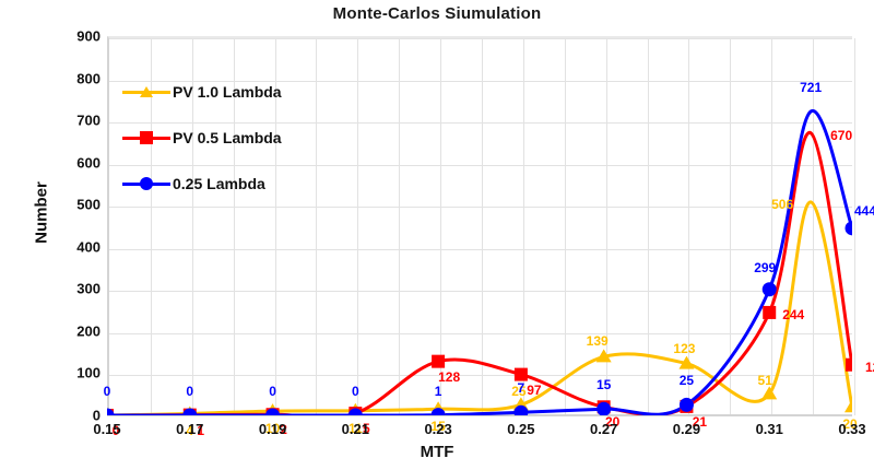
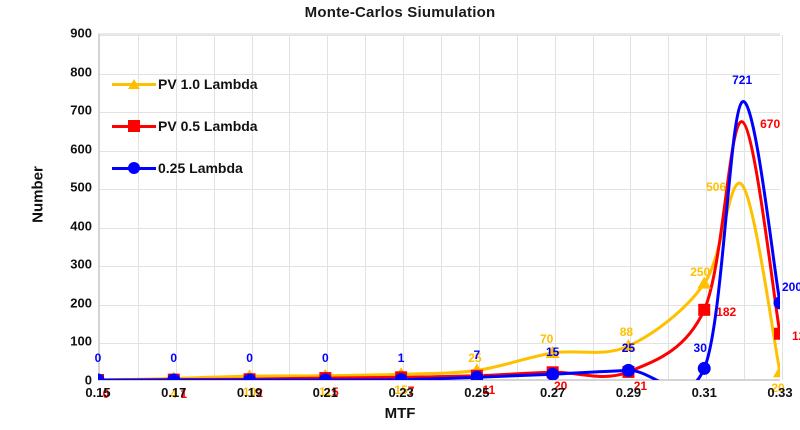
PV 0.5 Lambda/0.23: 128 -> 7
PV 0.5 Lambda/0.25: 97 -> 11
PV 1.0 Lambda/0.27: 139 -> 70
PV 1.0 Lambda/0.29: 123 -> 88
PV 1.0 Lambda/0.31: 51 -> 250
PV 0.5 Lambda/0.31: 244 -> 182
0.25 Lambda/0.31: 299 -> 30
0.25 Lambda/0.33: 444 -> 200
